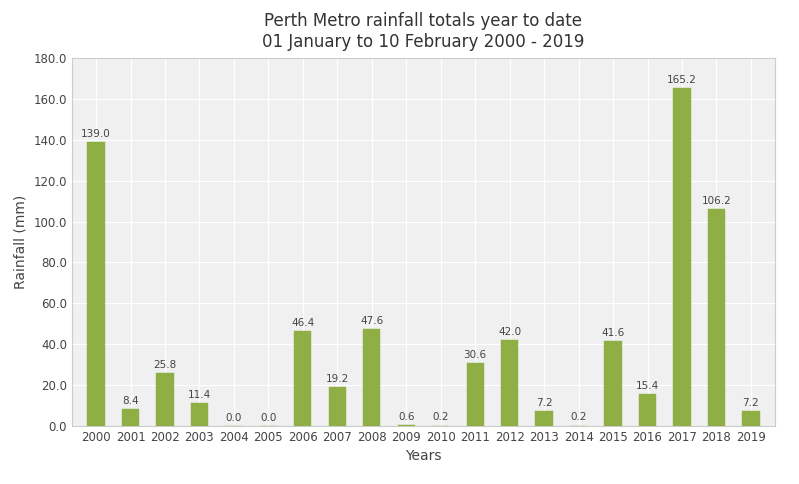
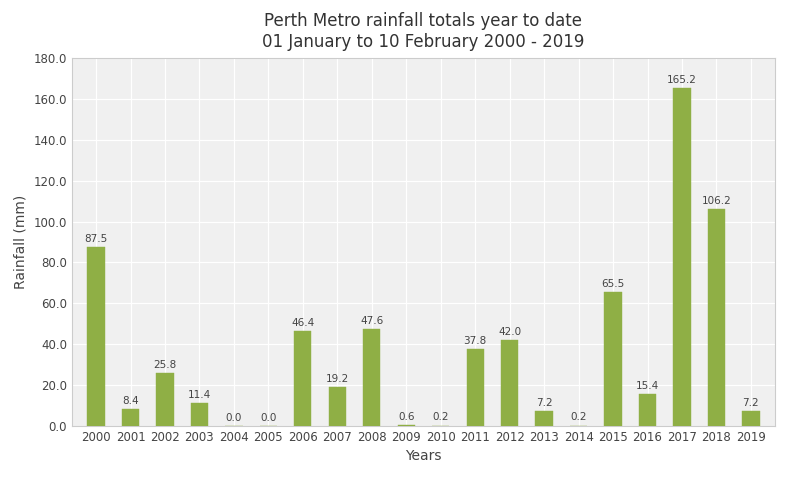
2000: 139.0 -> 87.5
2011: 30.6 -> 37.8
2015: 41.6 -> 65.5
